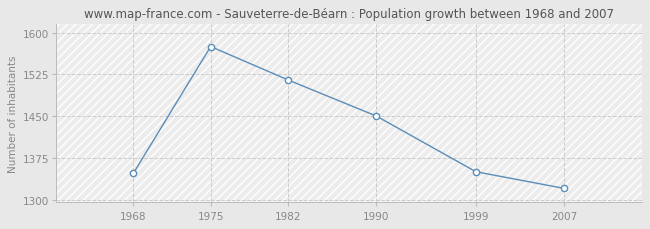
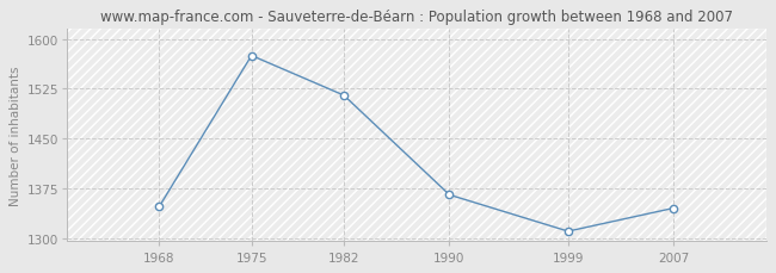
1990: 1450 -> 1365
1999: 1350 -> 1310
2007: 1320 -> 1345
